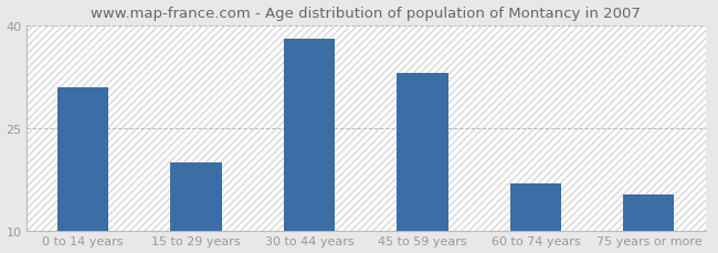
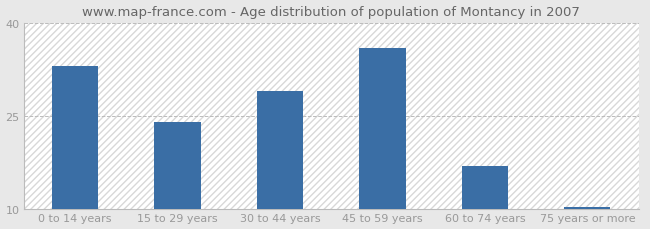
0 to 14 years: 31.0 -> 33.0
15 to 29 years: 20.0 -> 24.0
30 to 44 years: 38.0 -> 29.0
45 to 59 years: 33.0 -> 36.0
75 years or more: 15.4 -> 10.3
